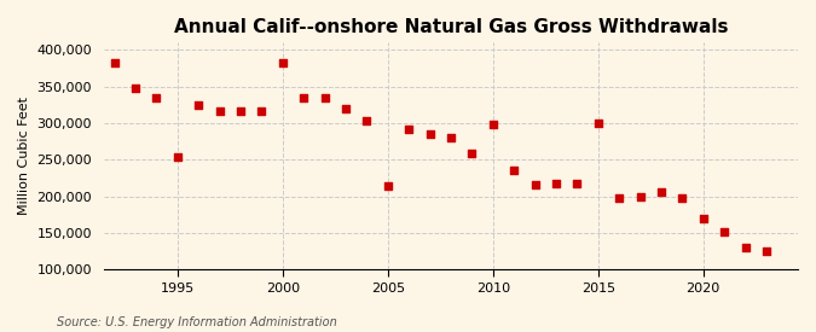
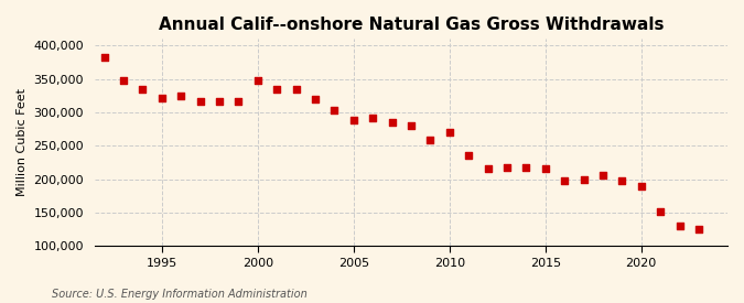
1995: 254,000 -> 322,000
2000: 382,000 -> 348,000
2005: 214,000 -> 288,000
2010: 298,000 -> 270,000
2015: 300,000 -> 215,000
2020: 170,000 -> 190,000
